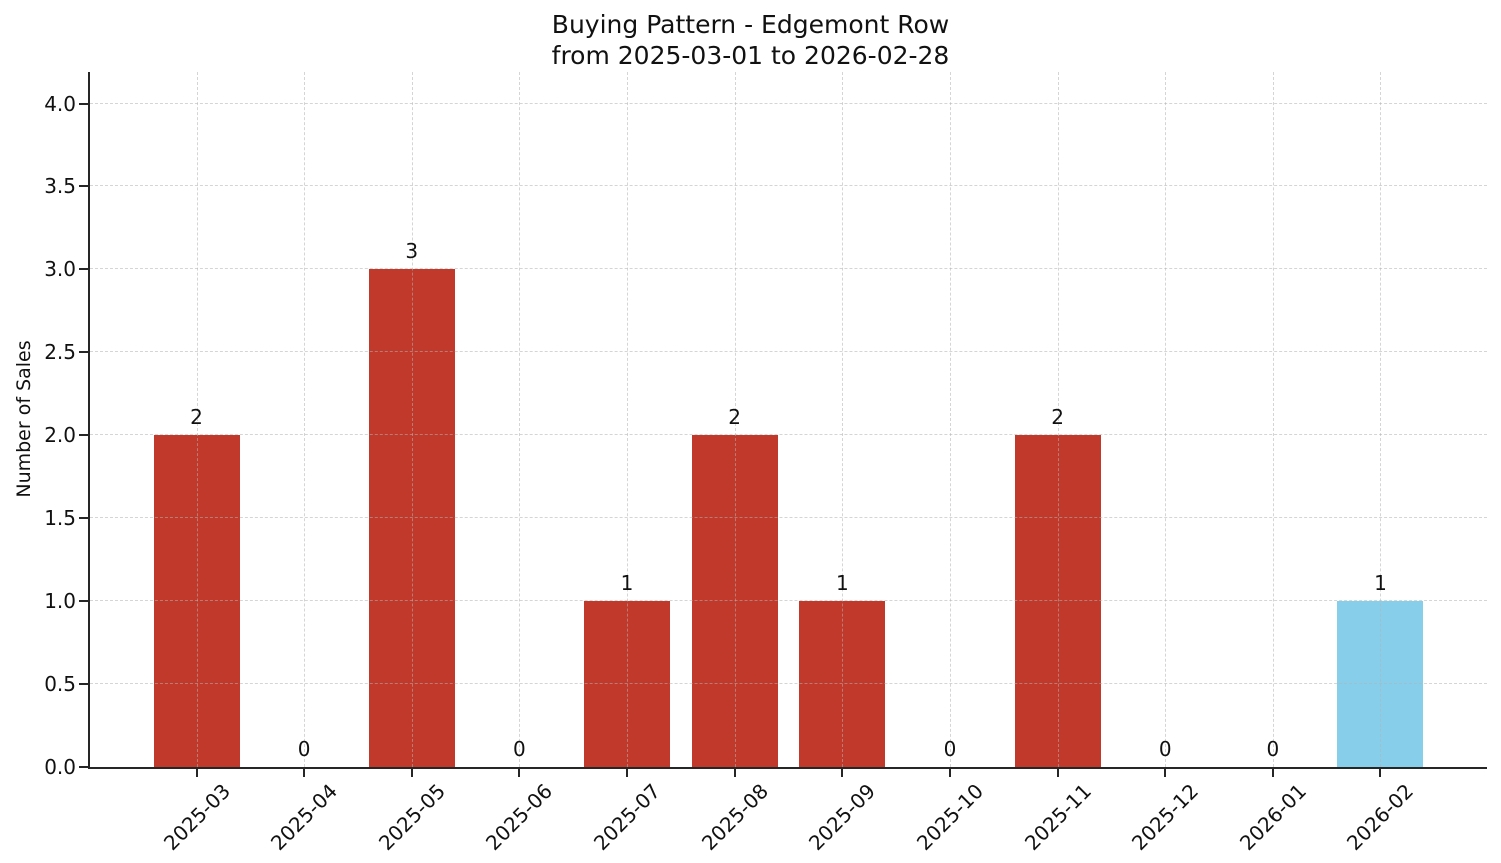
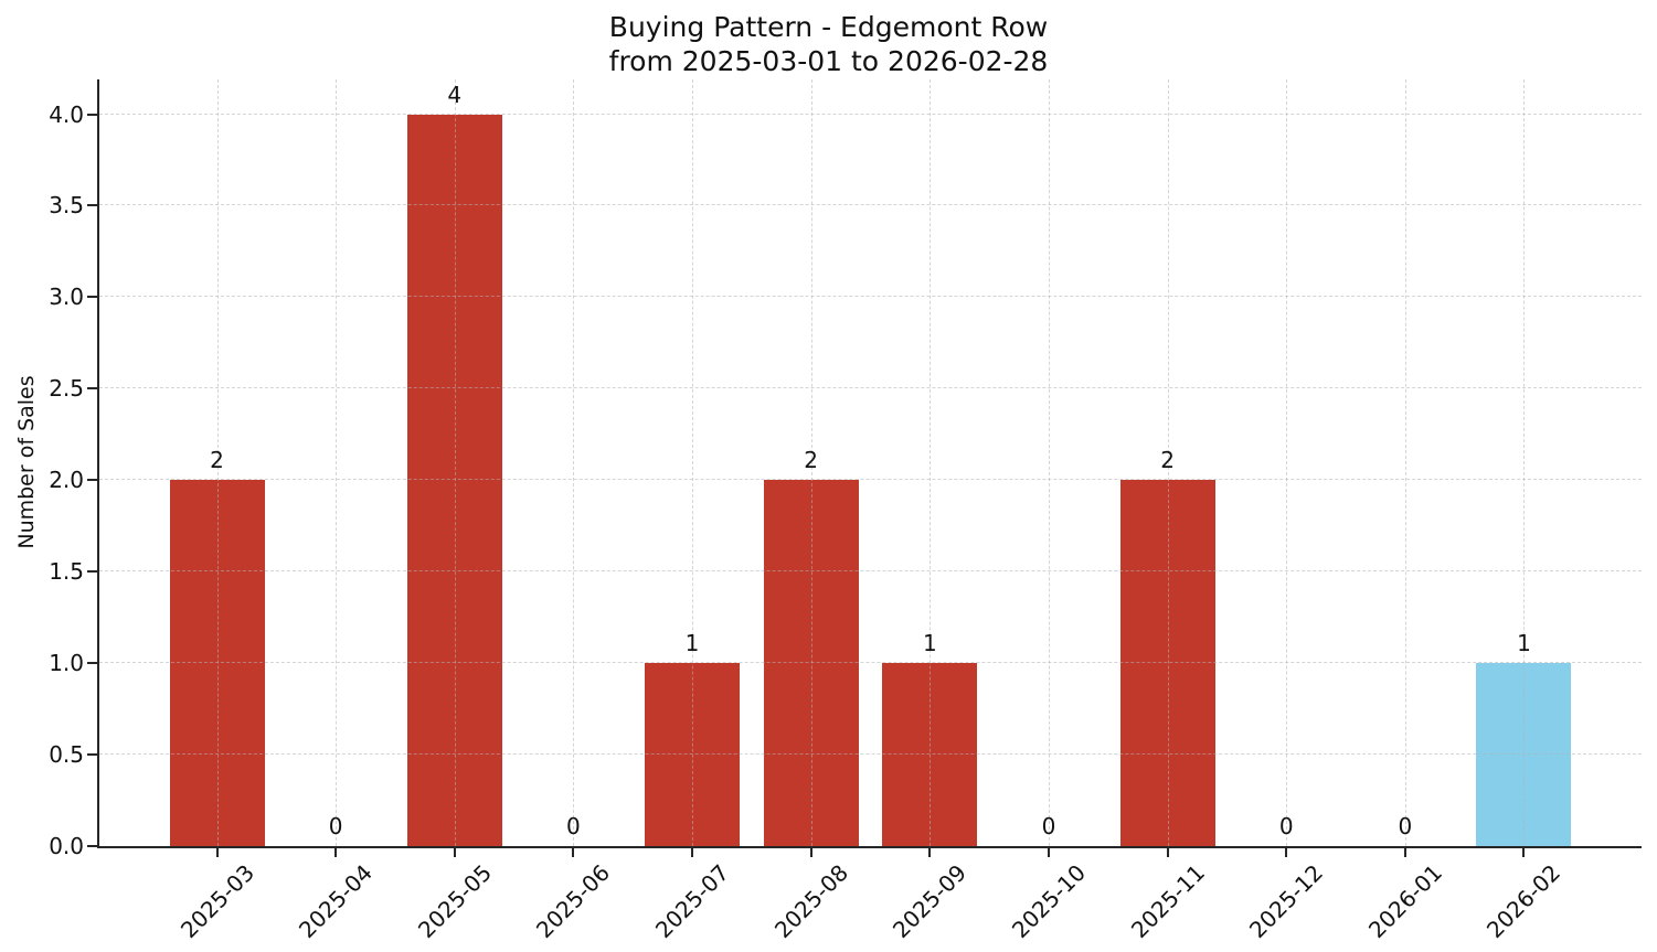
2025-05: 3 -> 4
